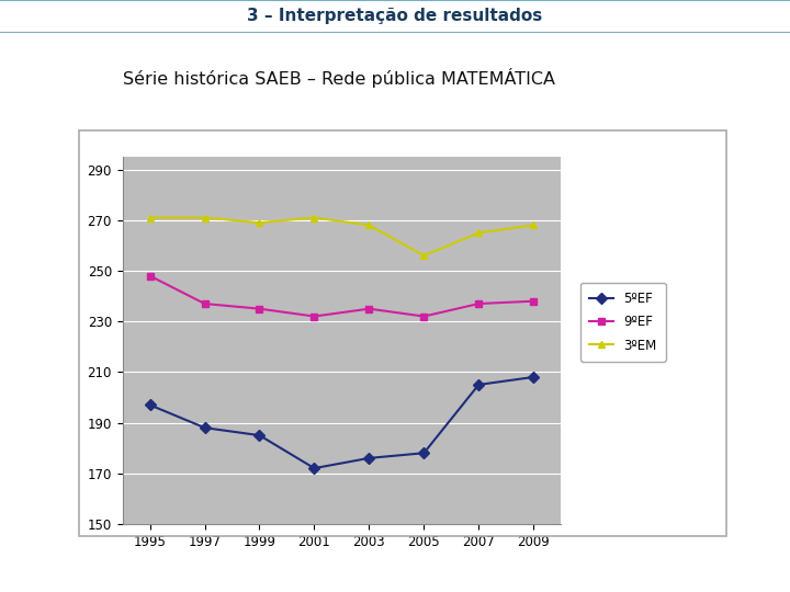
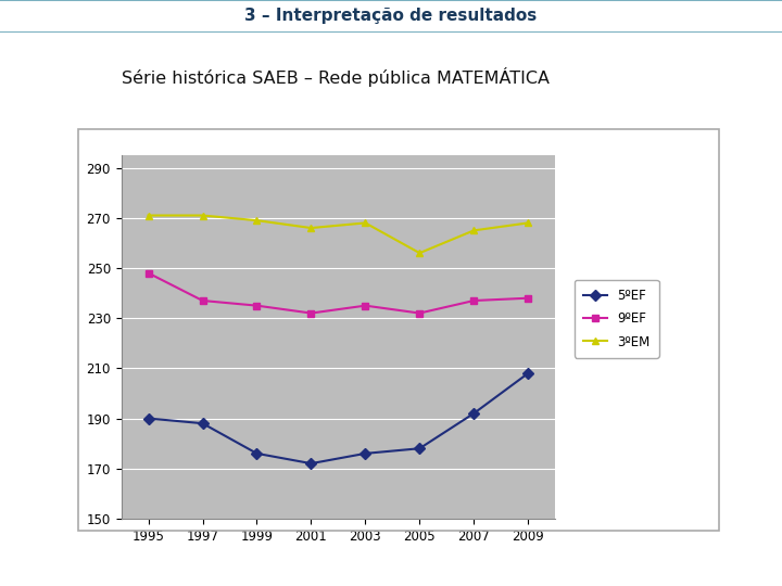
5ºEF/1995: 197 -> 190
5ºEF/1999: 185 -> 176
3ºEM/2001: 271 -> 266
5ºEF/2007: 205 -> 192
